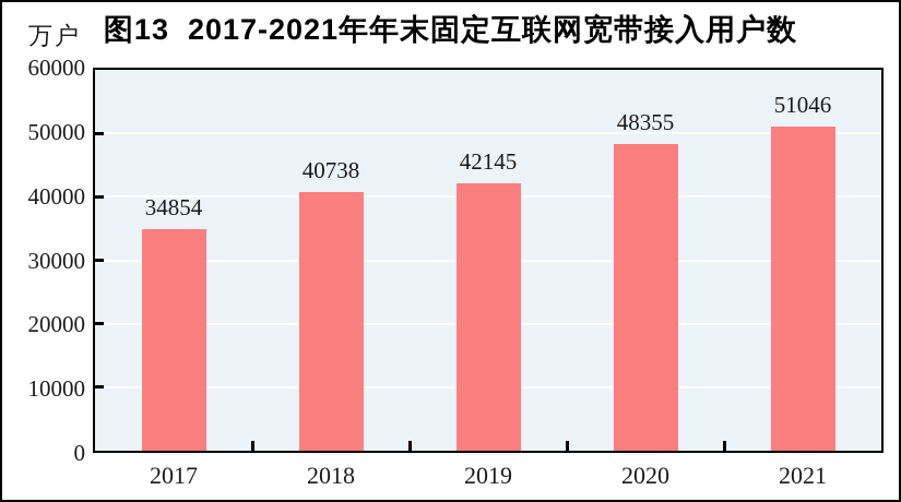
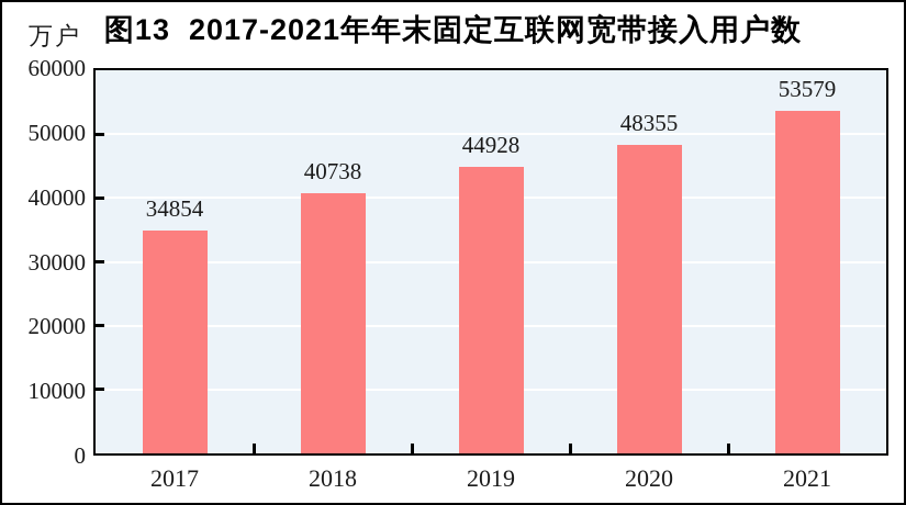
2019: 42145 -> 44928
2021: 51046 -> 53579
